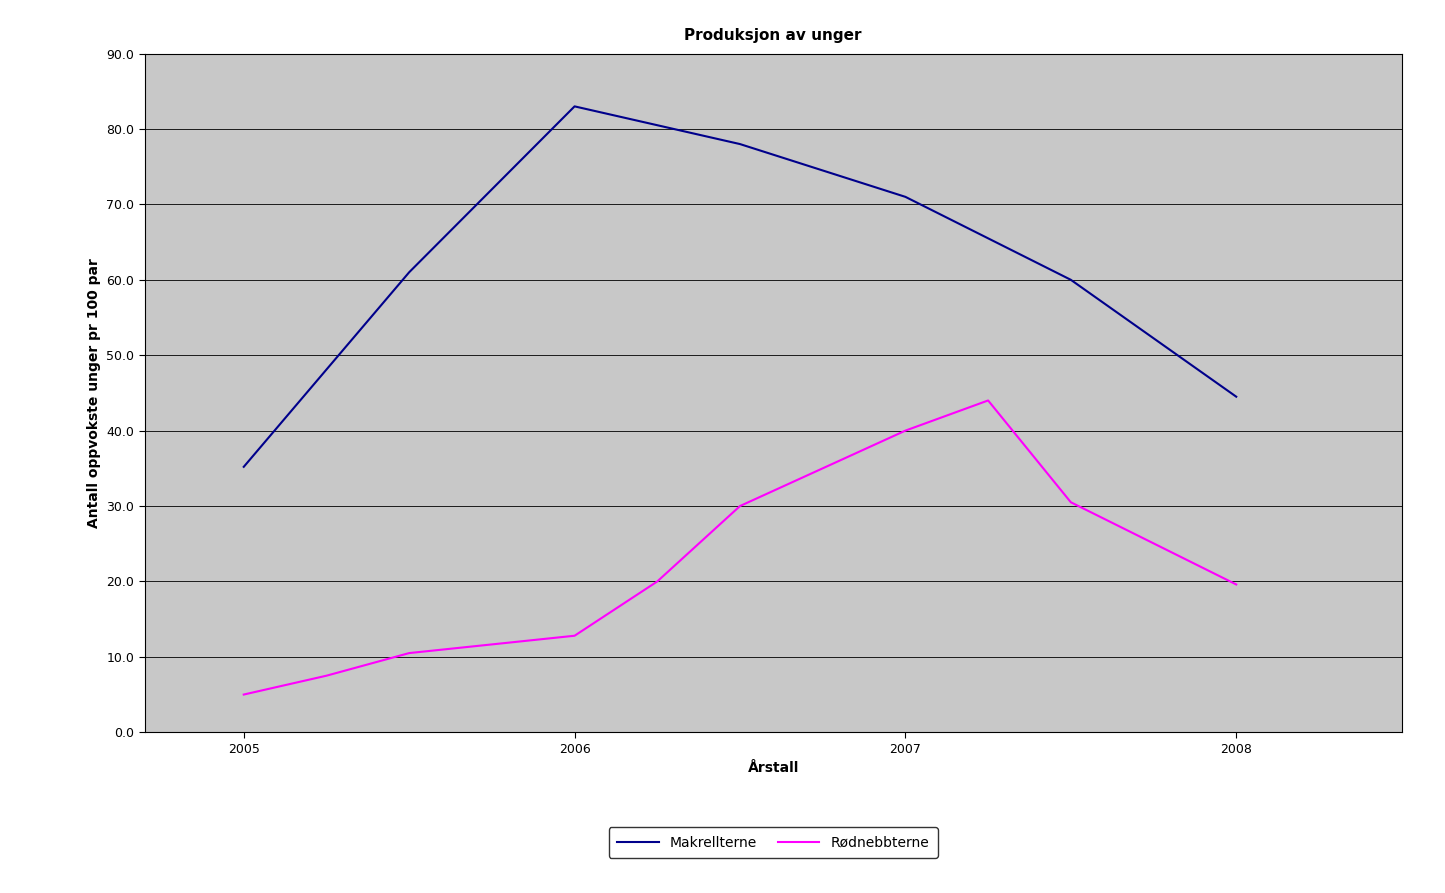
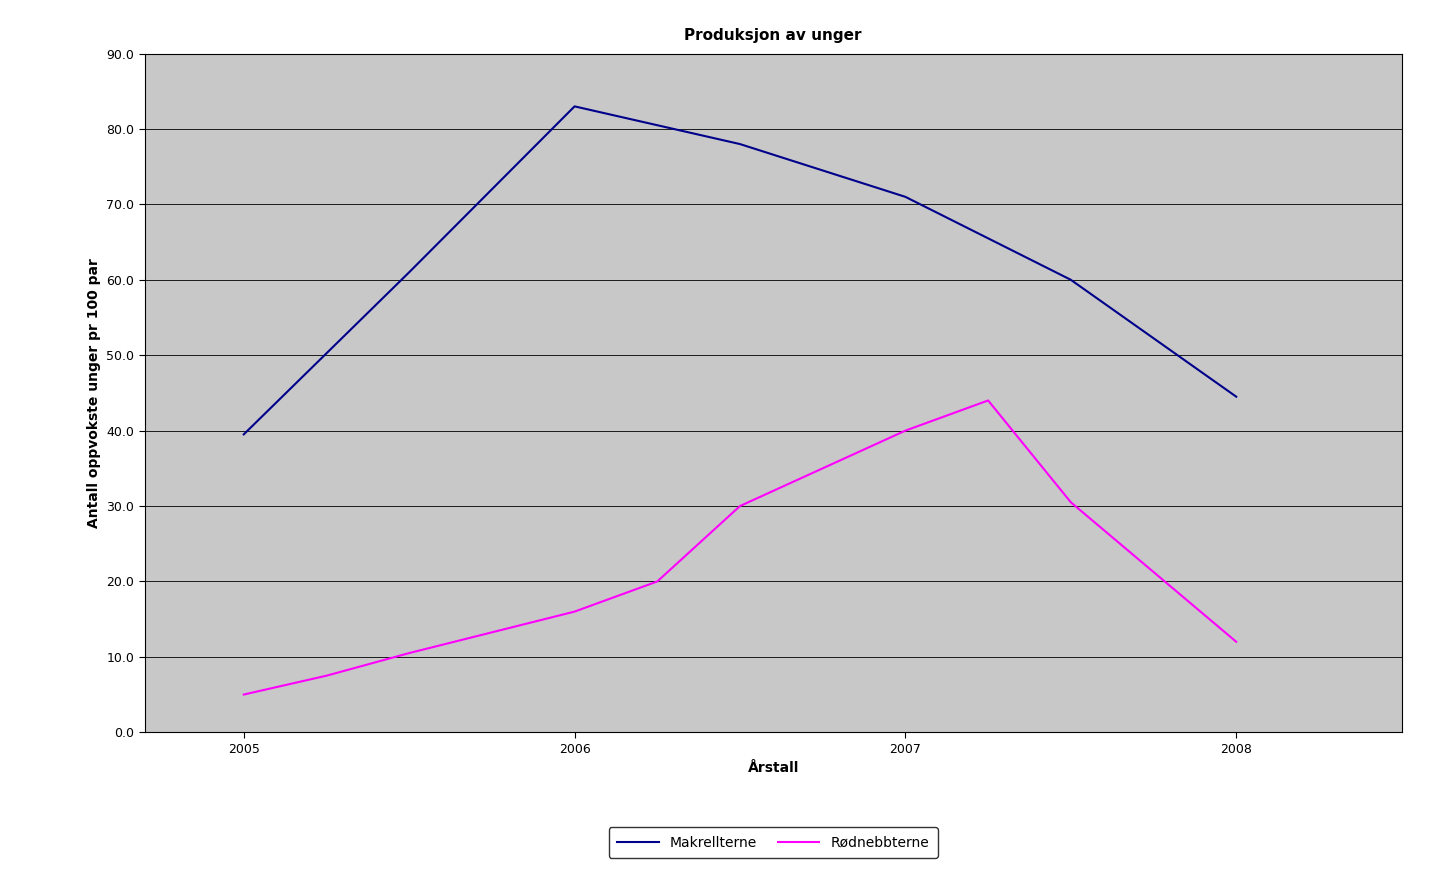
Makrellterne/2005: 35.2 -> 39.5
Rødnebbterne/2006: 12.8 -> 16.0
Rødnebbterne/2008: 19.6 -> 12.0
